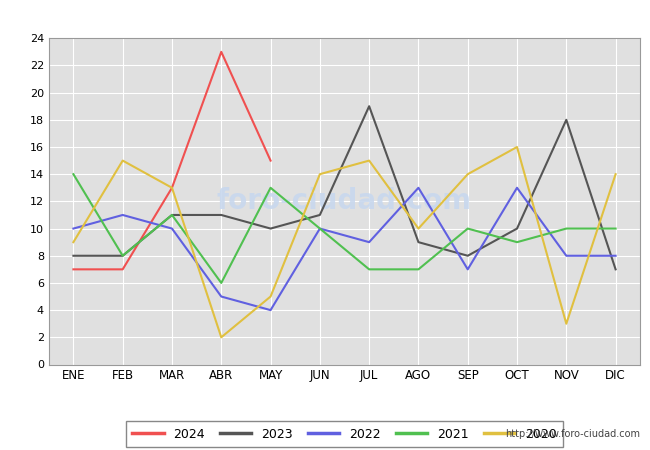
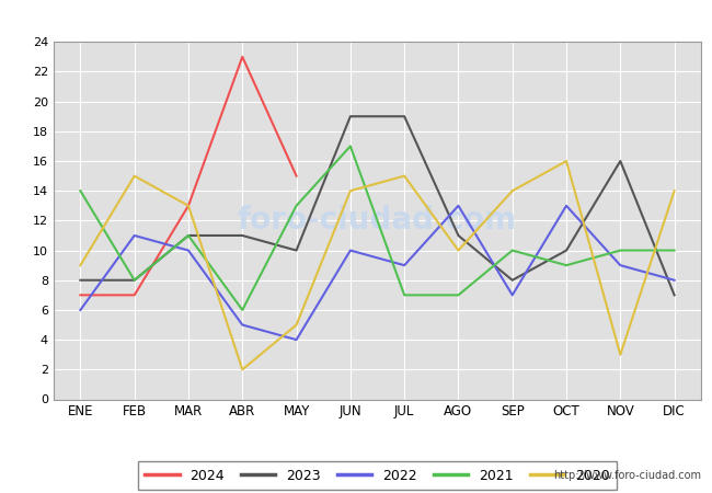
2022/ENE: 10 -> 6
2023/JUN: 11 -> 19
2021/JUN: 10 -> 17
2023/AGO: 9 -> 11
2023/NOV: 18 -> 16
2022/NOV: 8 -> 9
